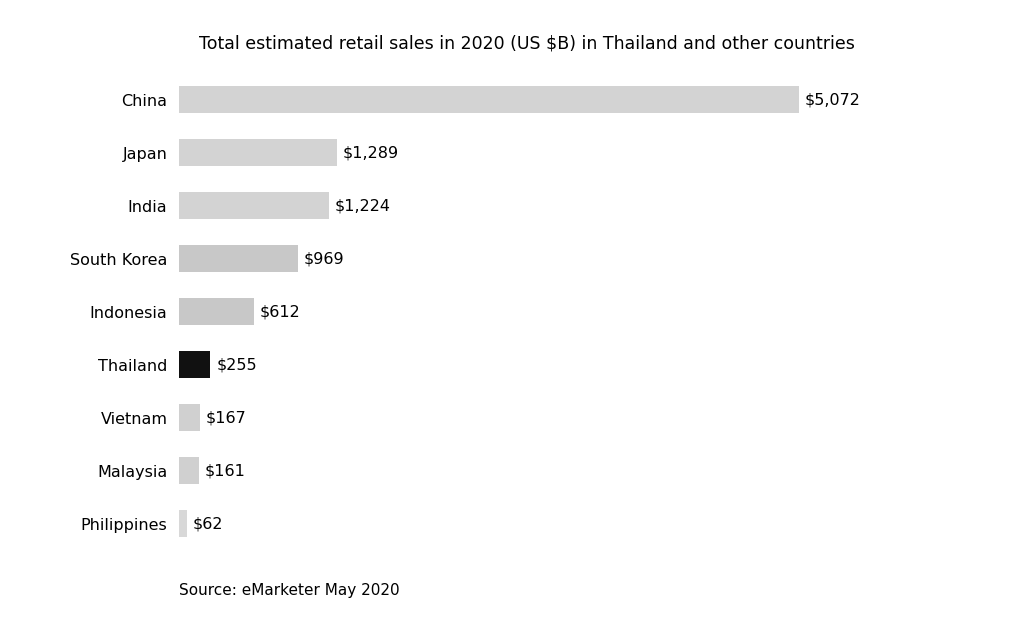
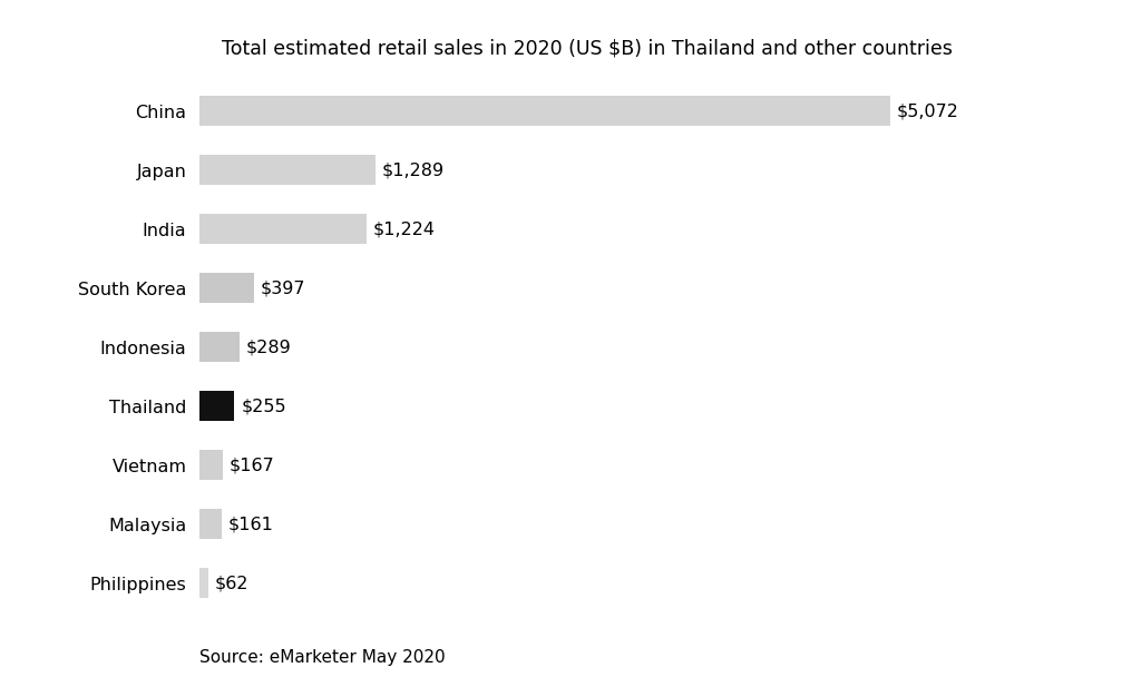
South Korea: $969 -> $397
Indonesia: $612 -> $289
